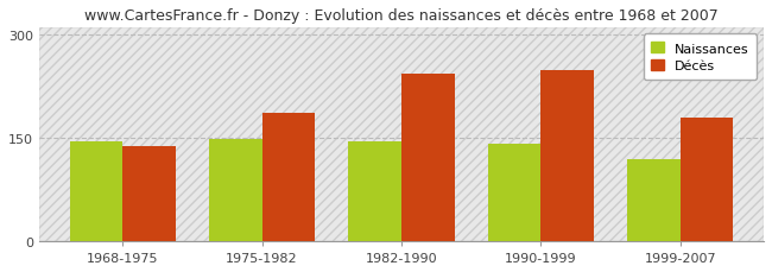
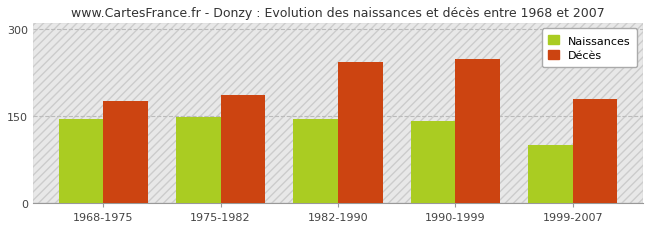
Décès/1968-1975: 138 -> 175
Naissances/1999-2007: 118 -> 100
